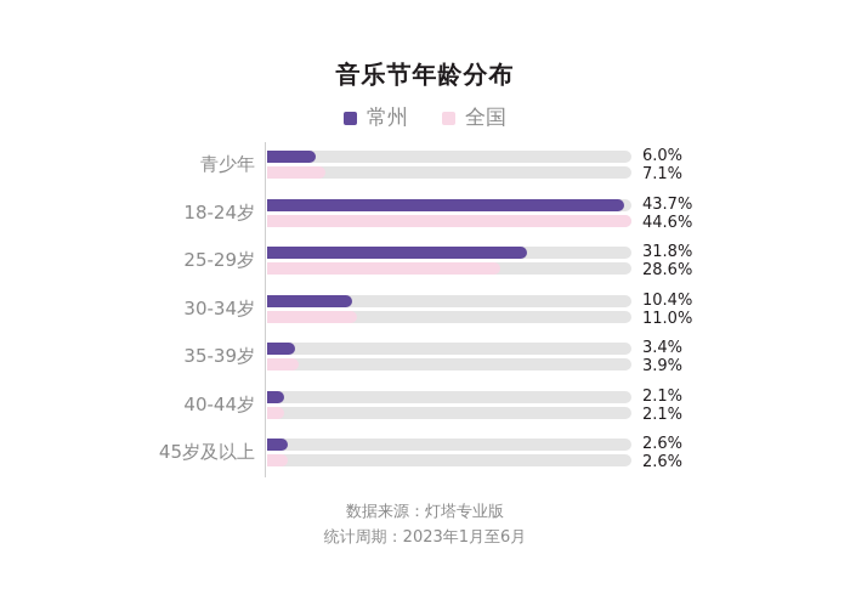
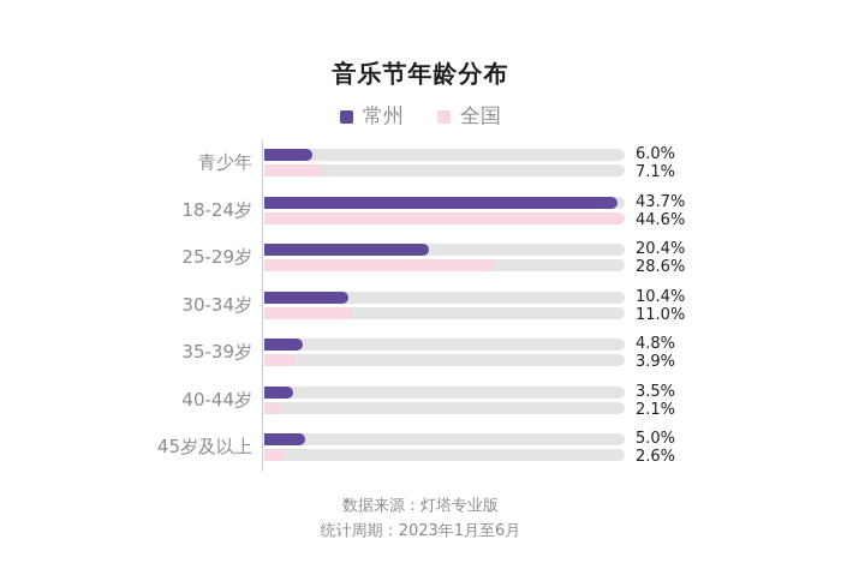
常州/25-29岁: 31.8% -> 20.4%
常州/35-39岁: 3.4% -> 4.8%
常州/40-44岁: 2.1% -> 3.5%
常州/45岁及以上: 2.6% -> 5.0%
